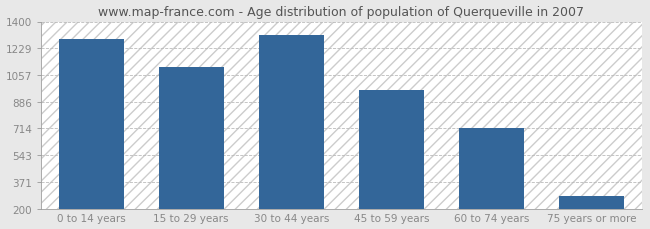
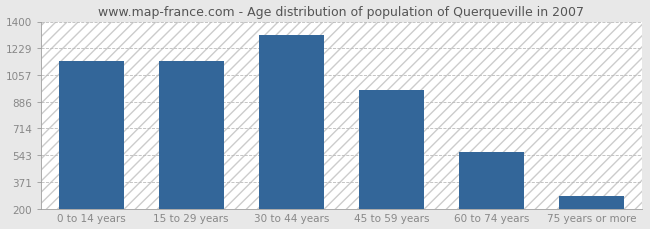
0 to 14 years: 1290 -> 1150
15 to 29 years: 1110 -> 1150
60 to 74 years: 720 -> 570
